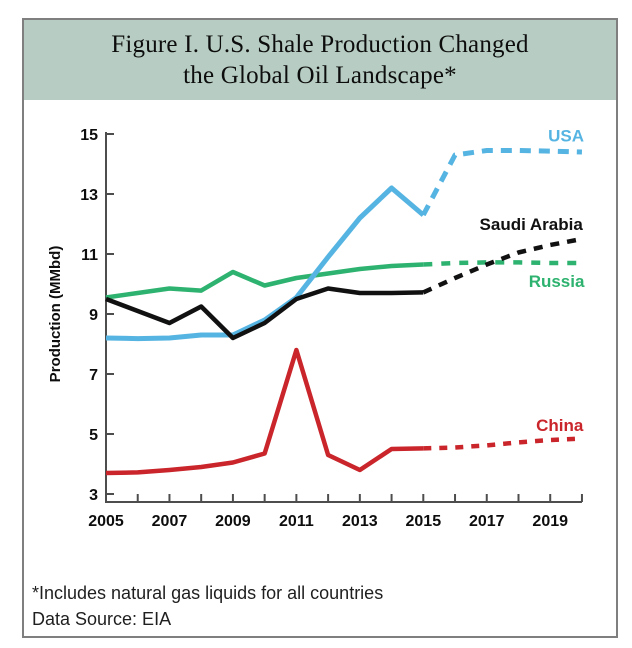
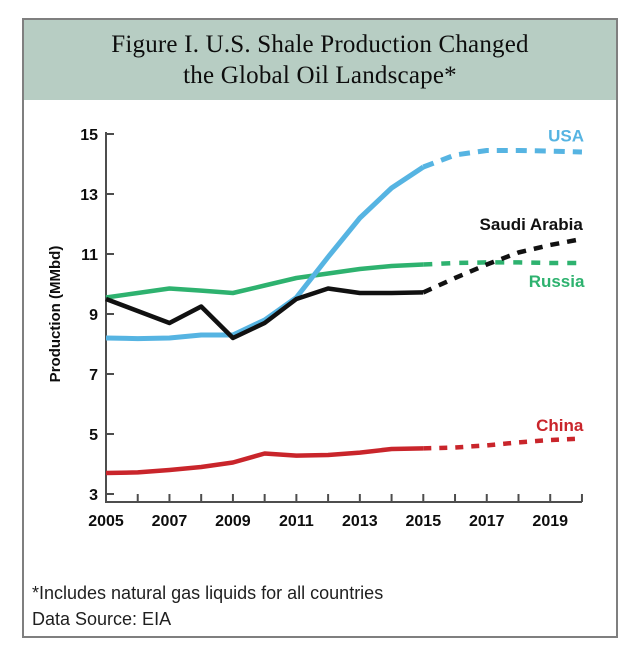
Russia/2009: 10.4 -> 9.7
China/2011: 7.8 -> 4.3
China/2013: 3.8 -> 4.4
USA/2015: 12.3 -> 13.9
